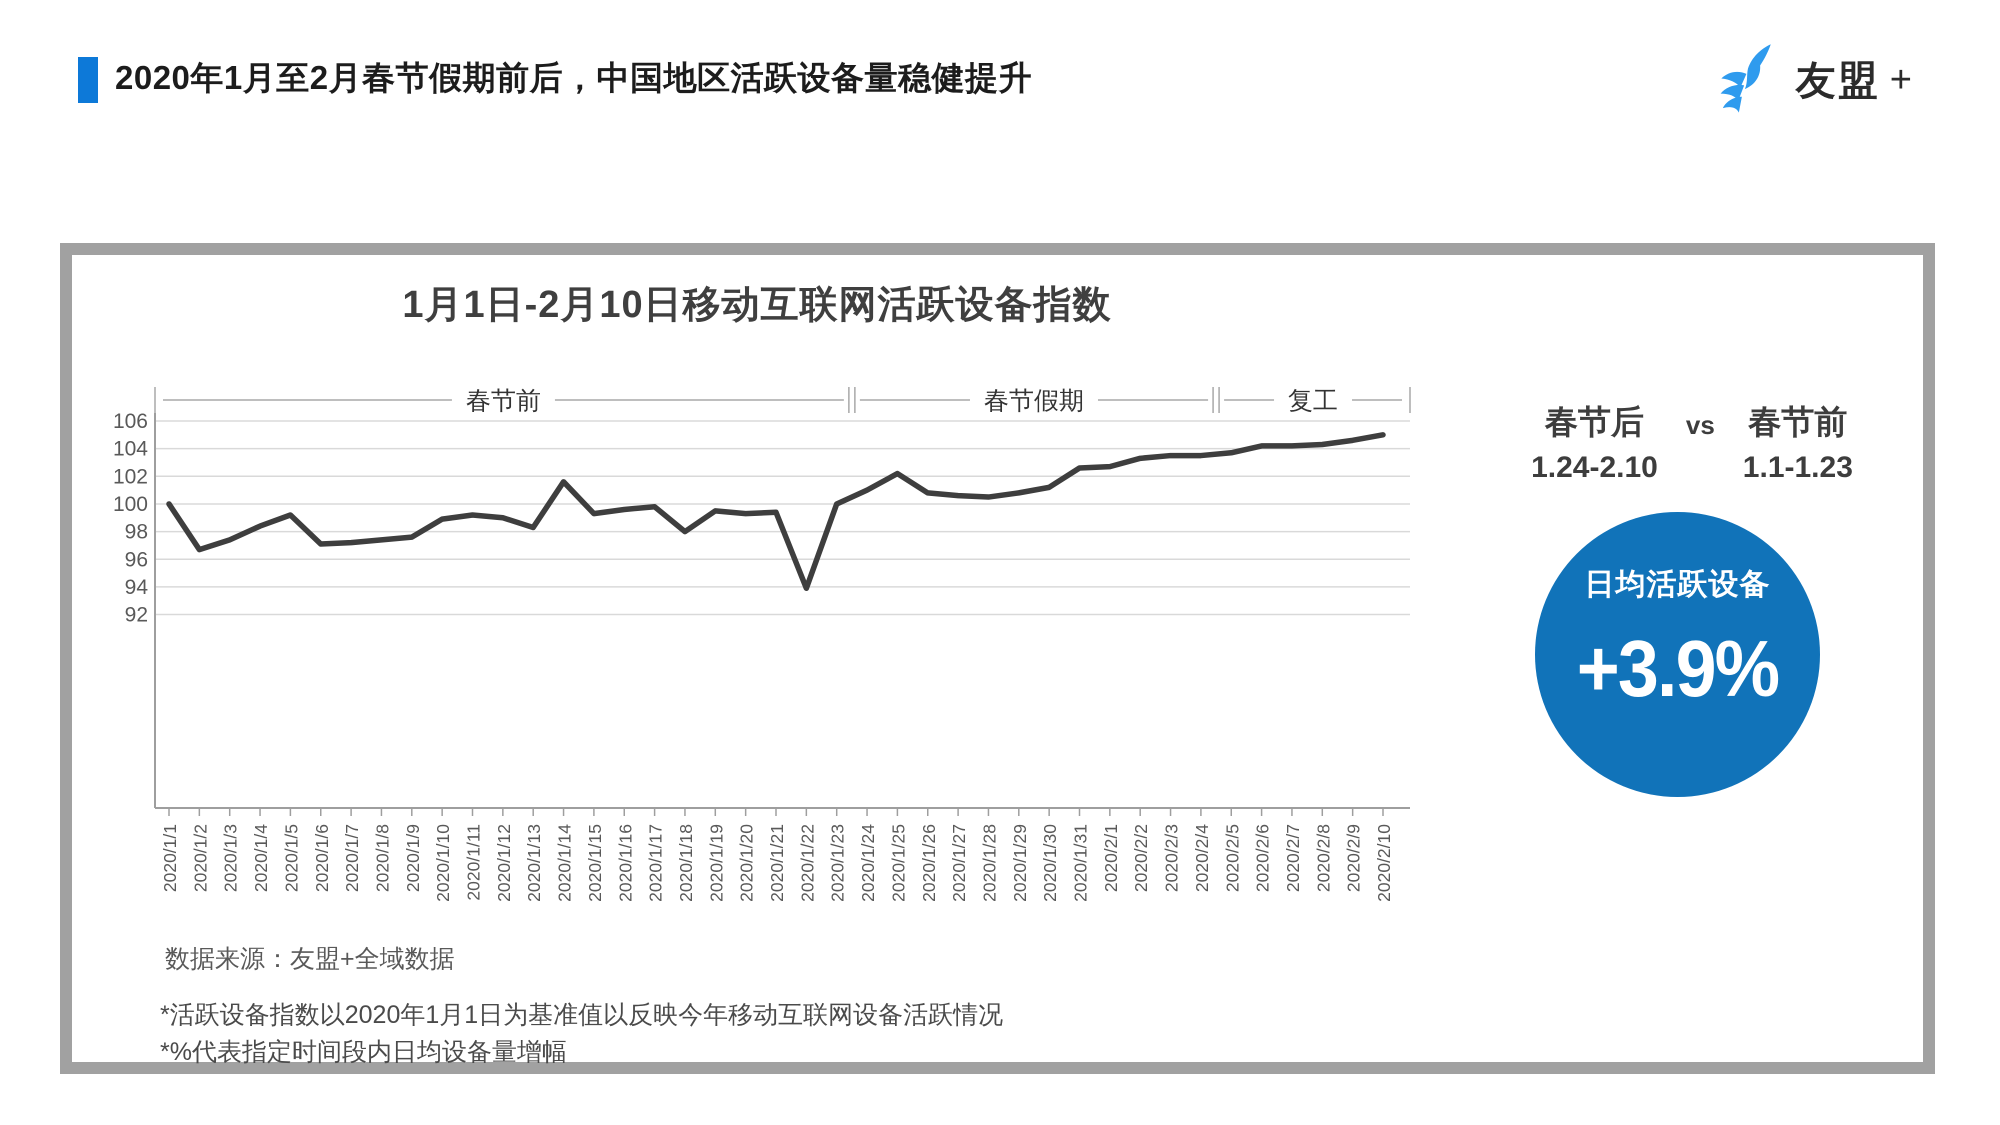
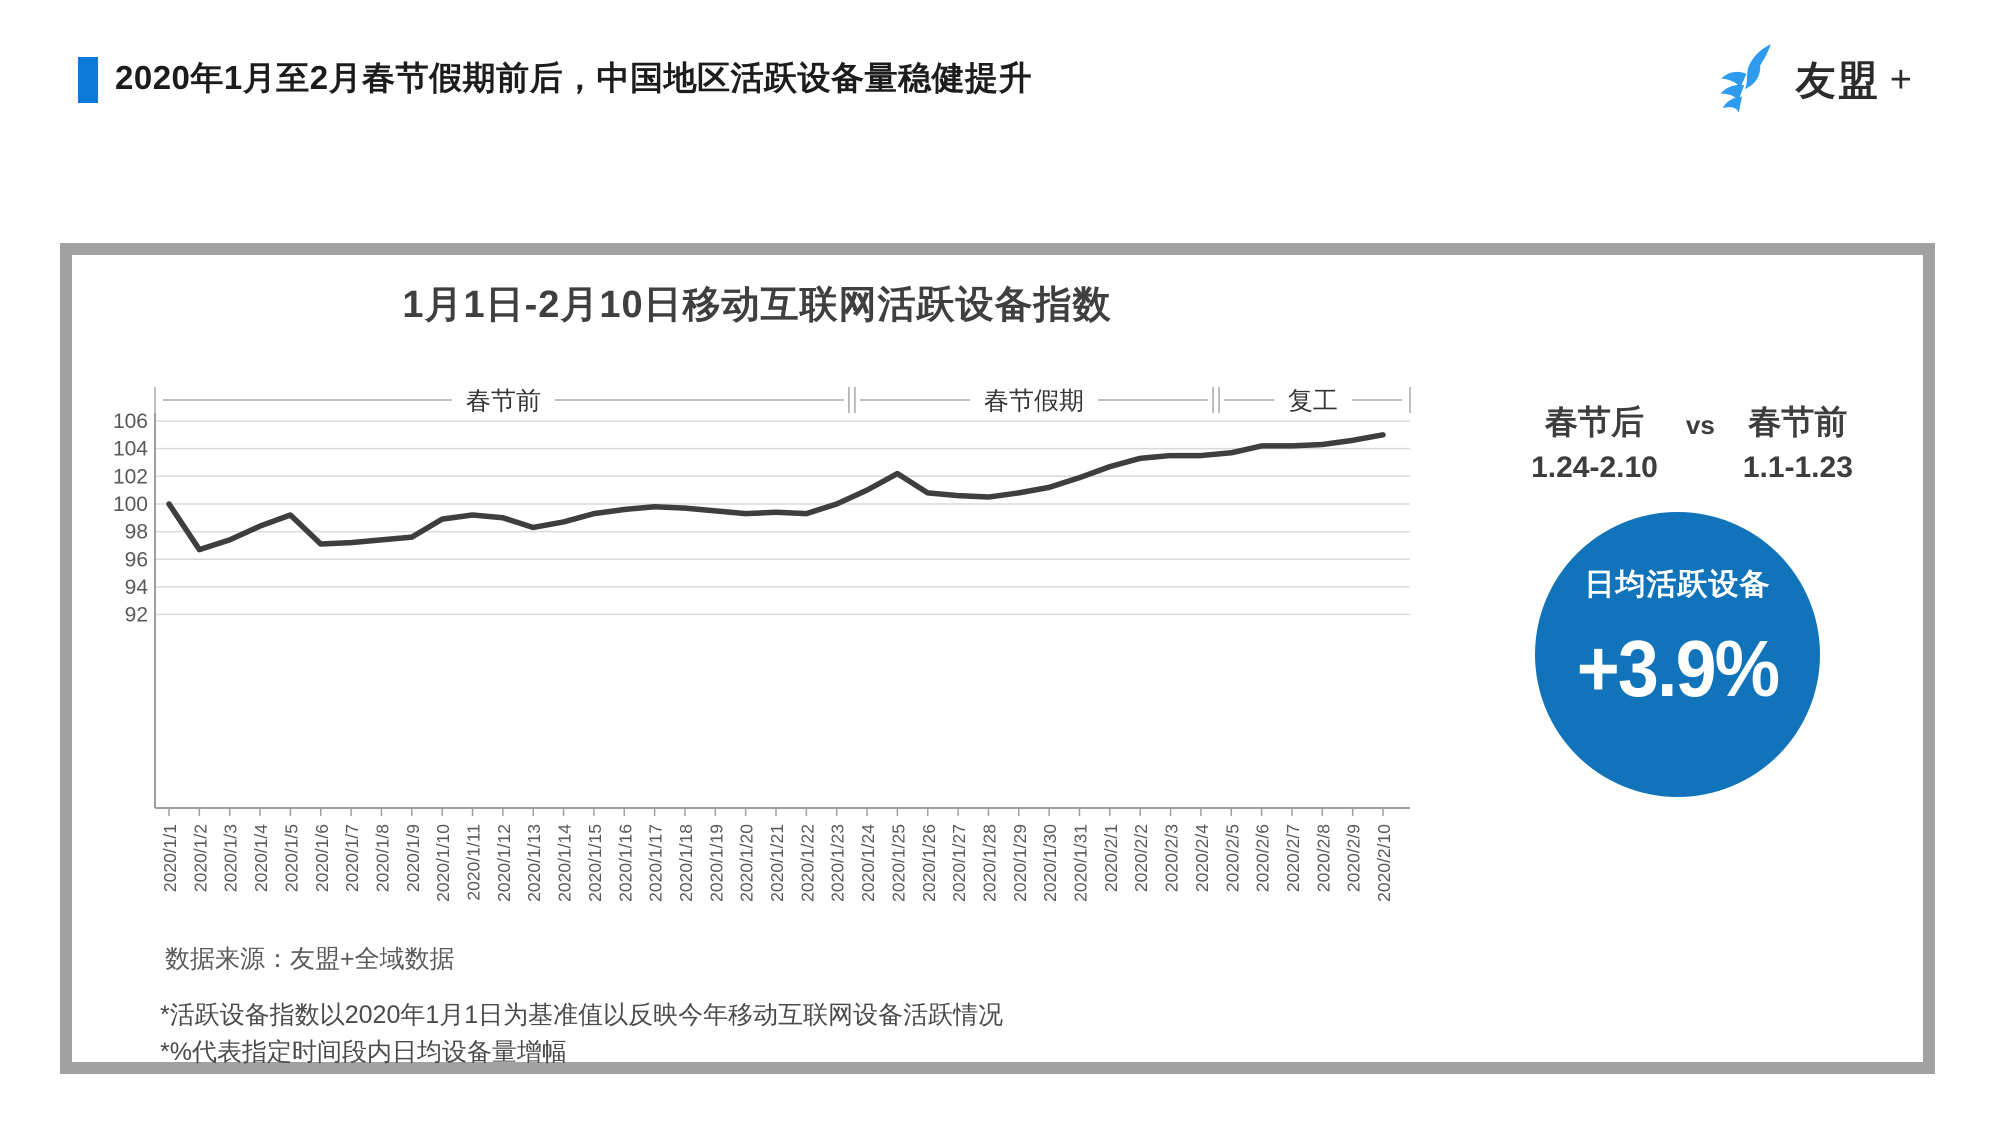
2020/1/14: 101.6 -> 98.7
2020/1/18: 98.0 -> 99.7
2020/1/22: 93.9 -> 99.3
2020/1/31: 102.6 -> 101.9
